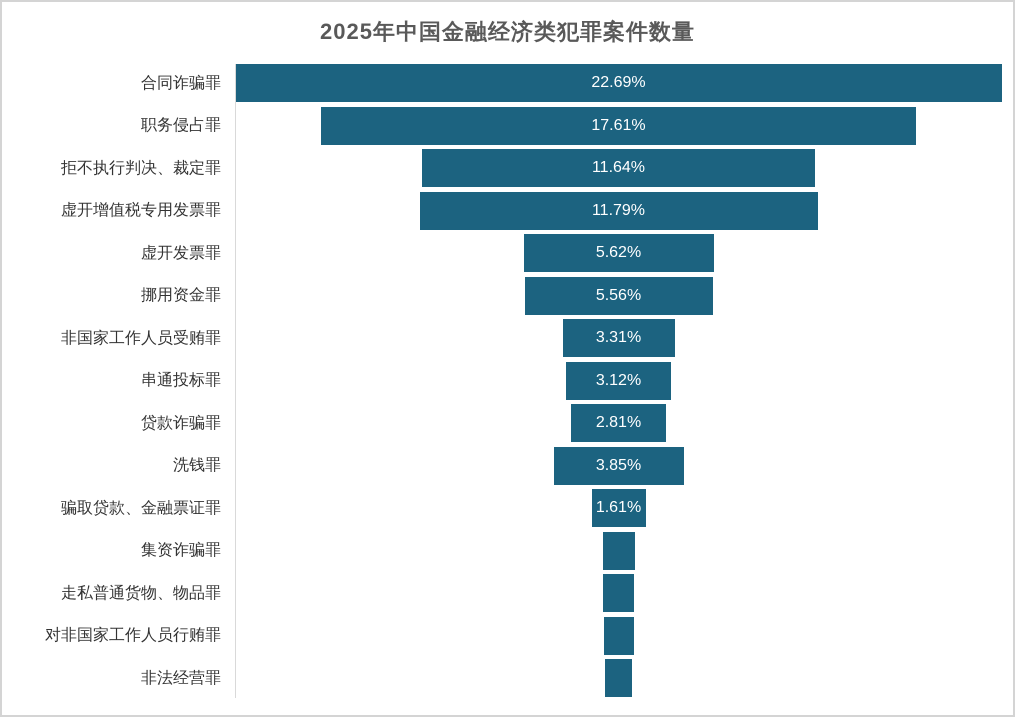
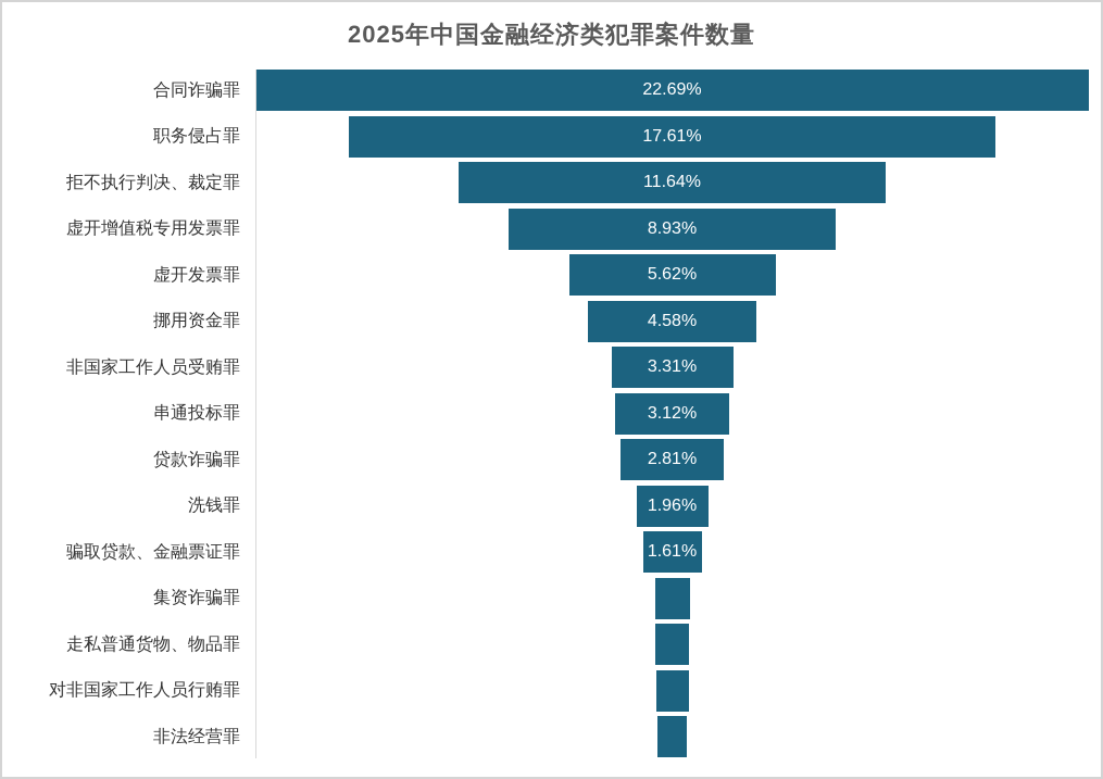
虚开增值税专用发票罪: 11.79% -> 8.93%
挪用资金罪: 5.56% -> 4.58%
洗钱罪: 3.85% -> 1.96%
